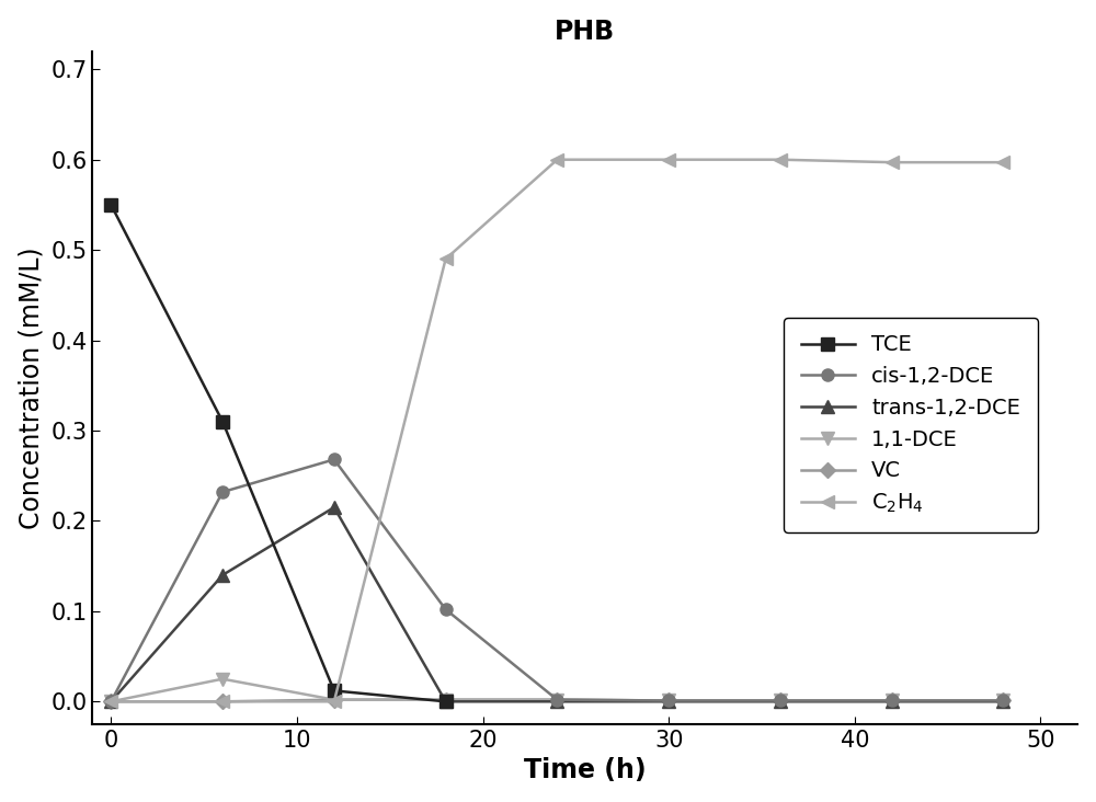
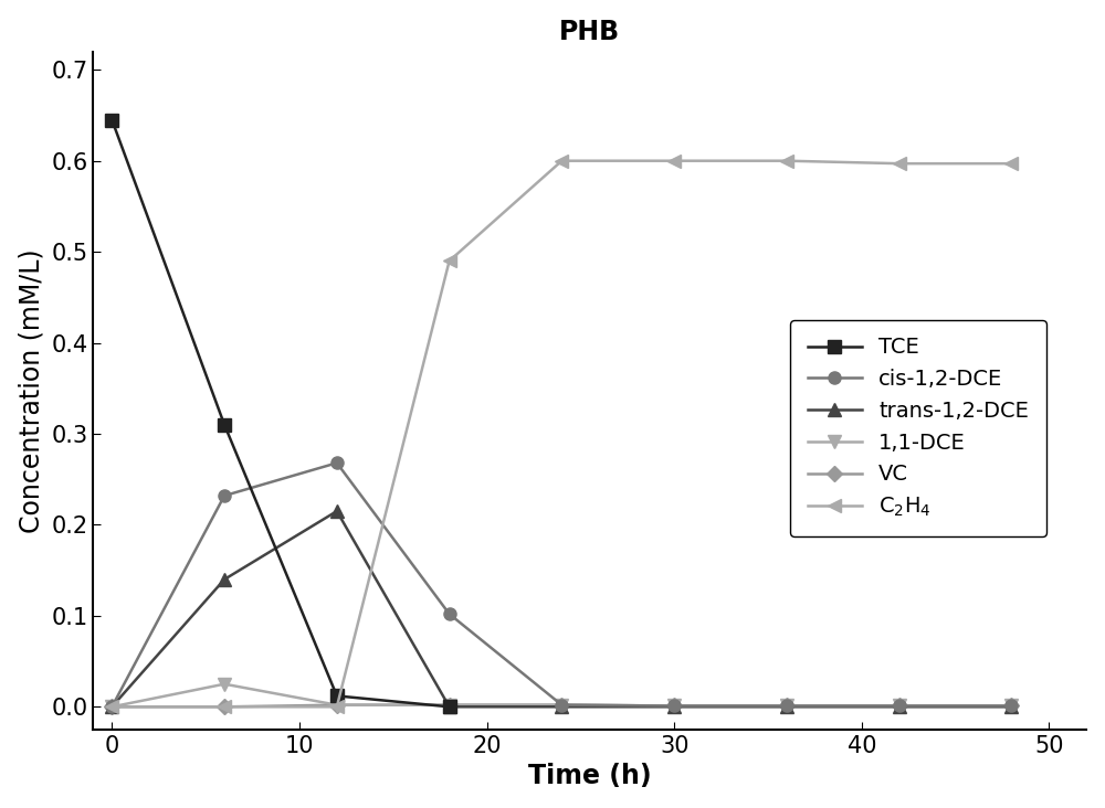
TCE/0: 0.550 -> 0.645
